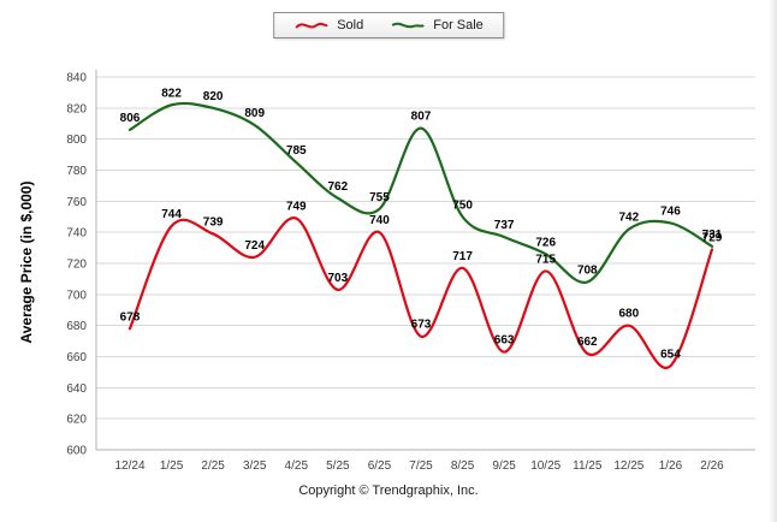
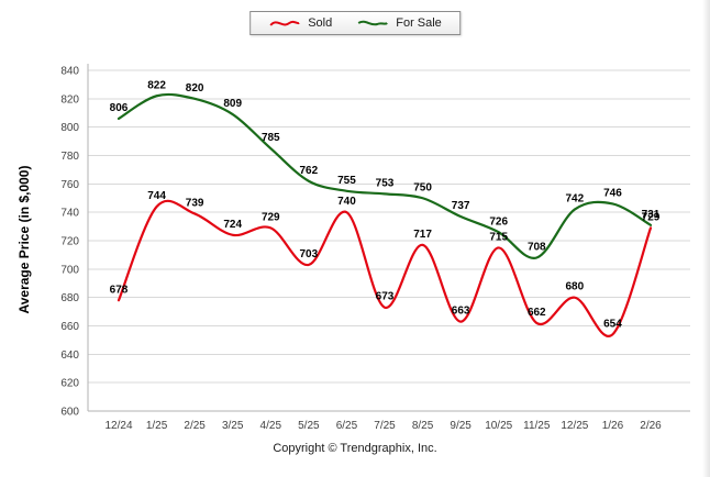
Sold/4/25: 749 -> 729
For Sale/7/25: 807 -> 753
